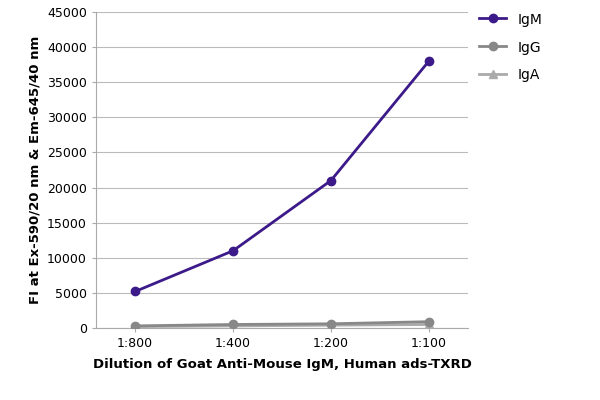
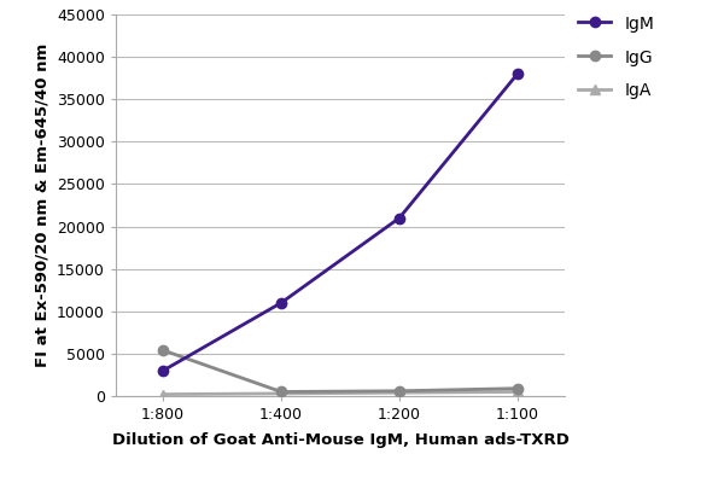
IgM/1:800: 5200 -> 3000
IgG/1:800: 300 -> 5400
